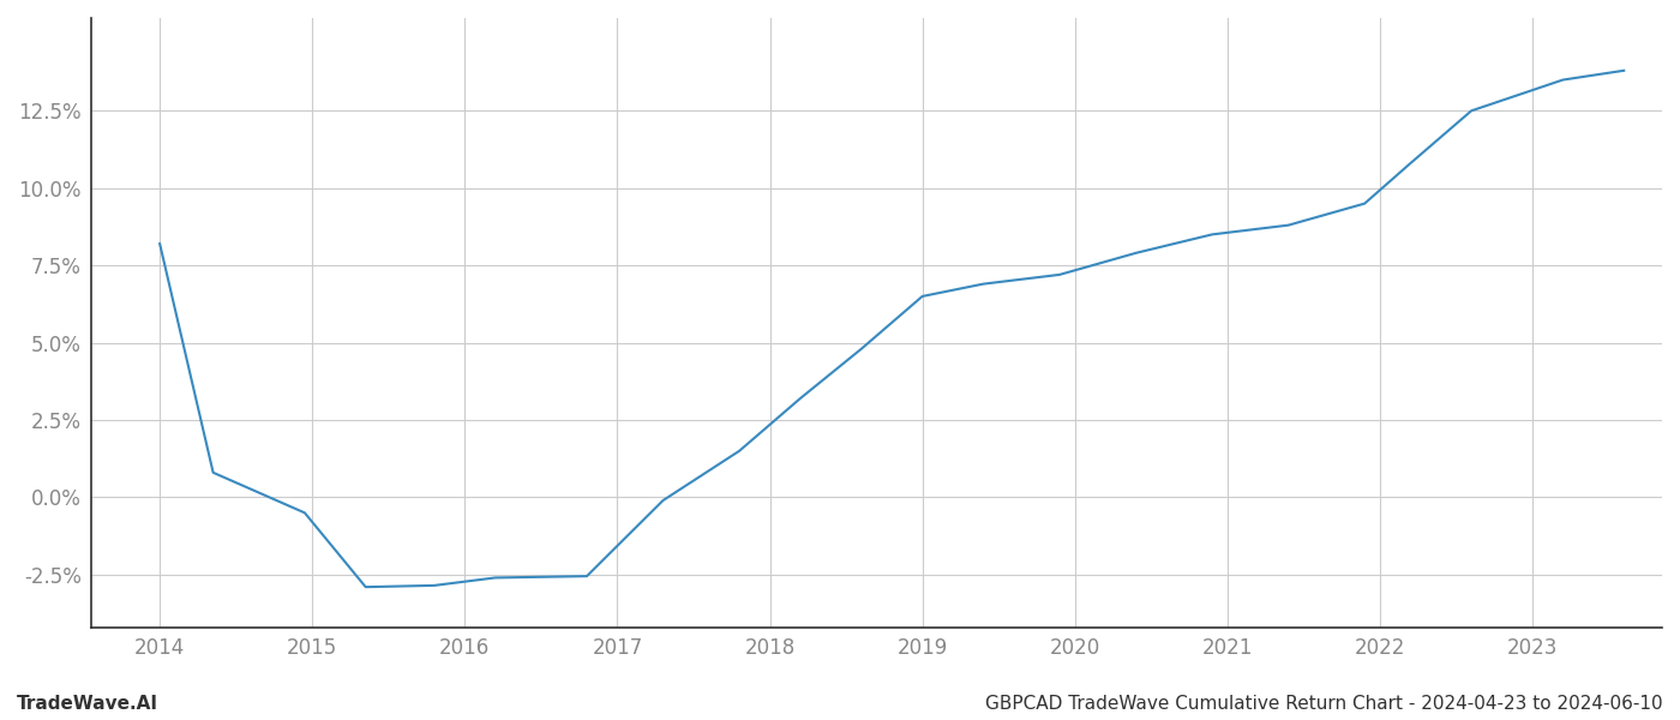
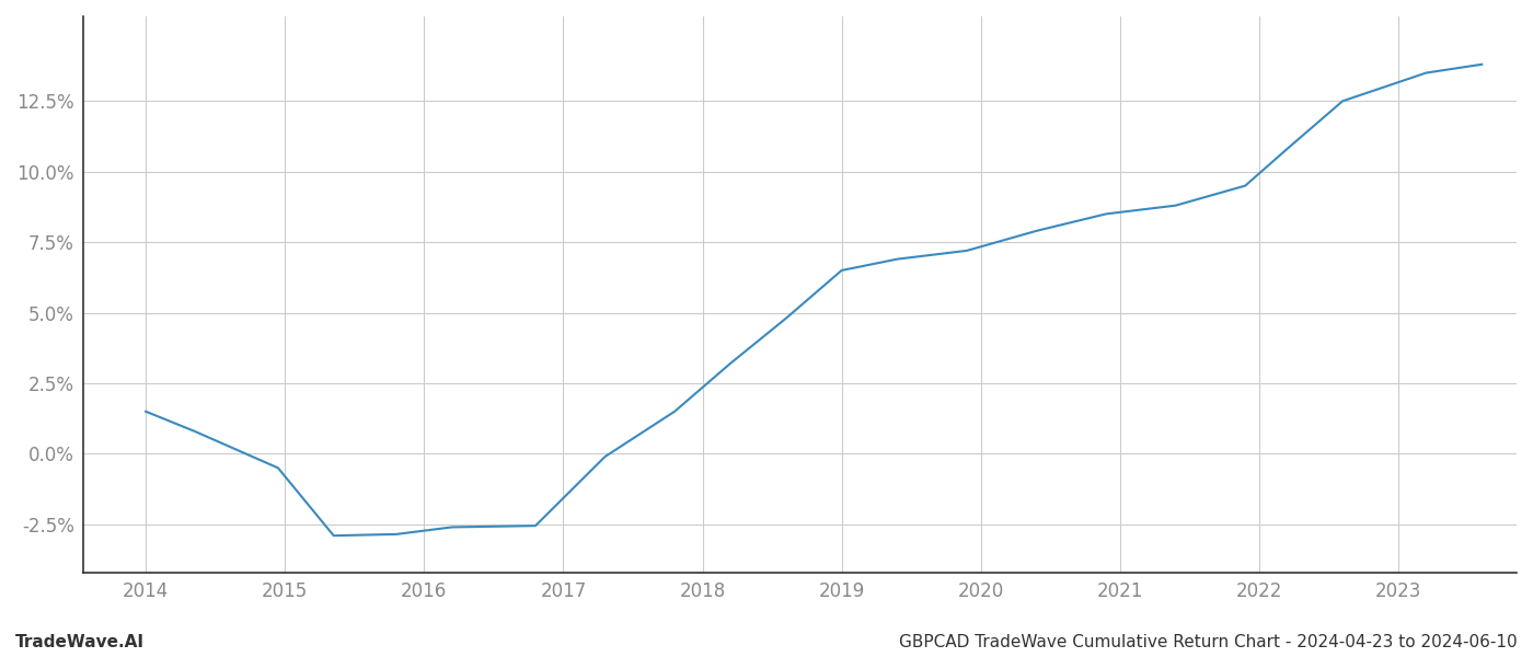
2014: 8.20% -> 1.50%
